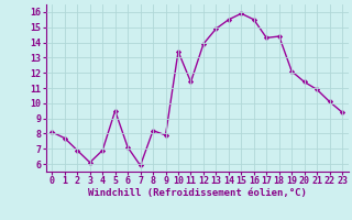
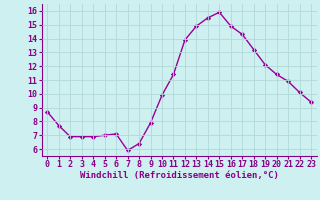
0: 8.1 -> 8.7
3: 6.1 -> 6.9
5: 9.5 -> 7.0
8: 8.2 -> 6.4
10: 13.4 -> 9.9
16: 15.5 -> 14.9
18: 14.4 -> 13.2
